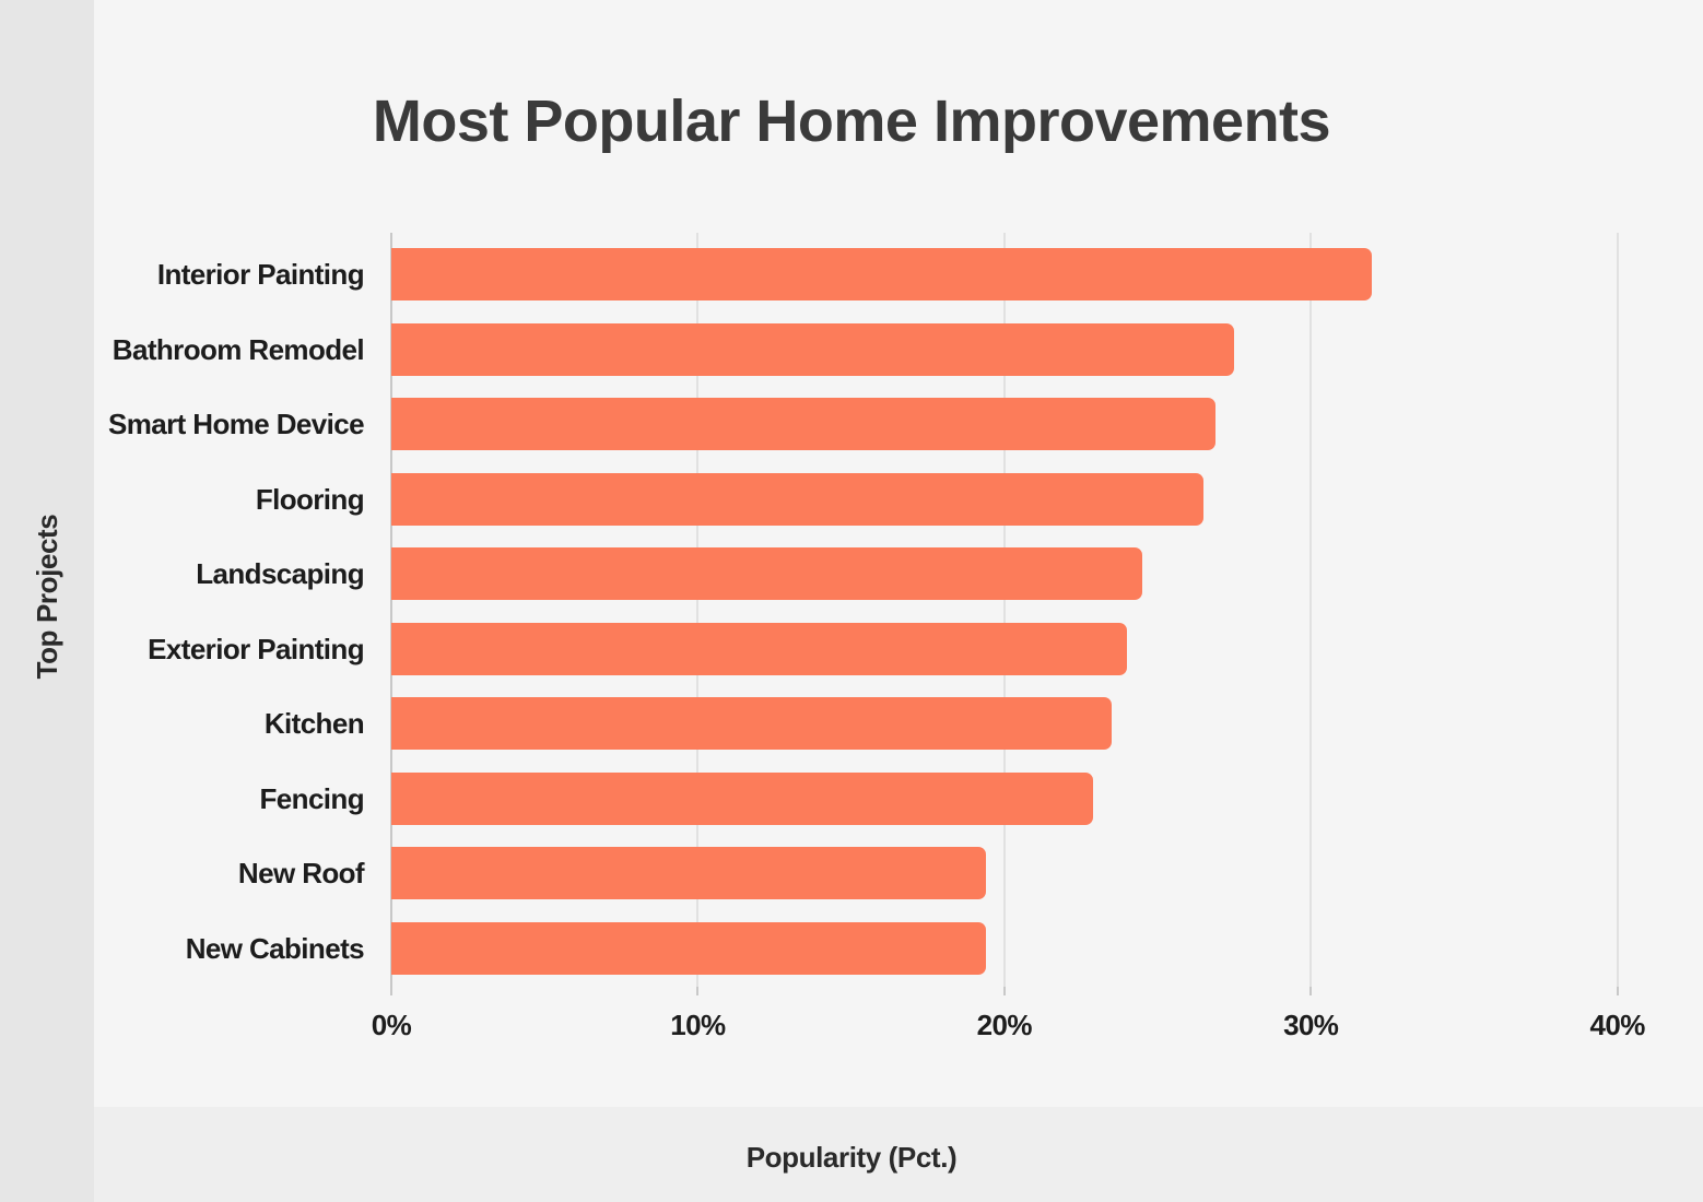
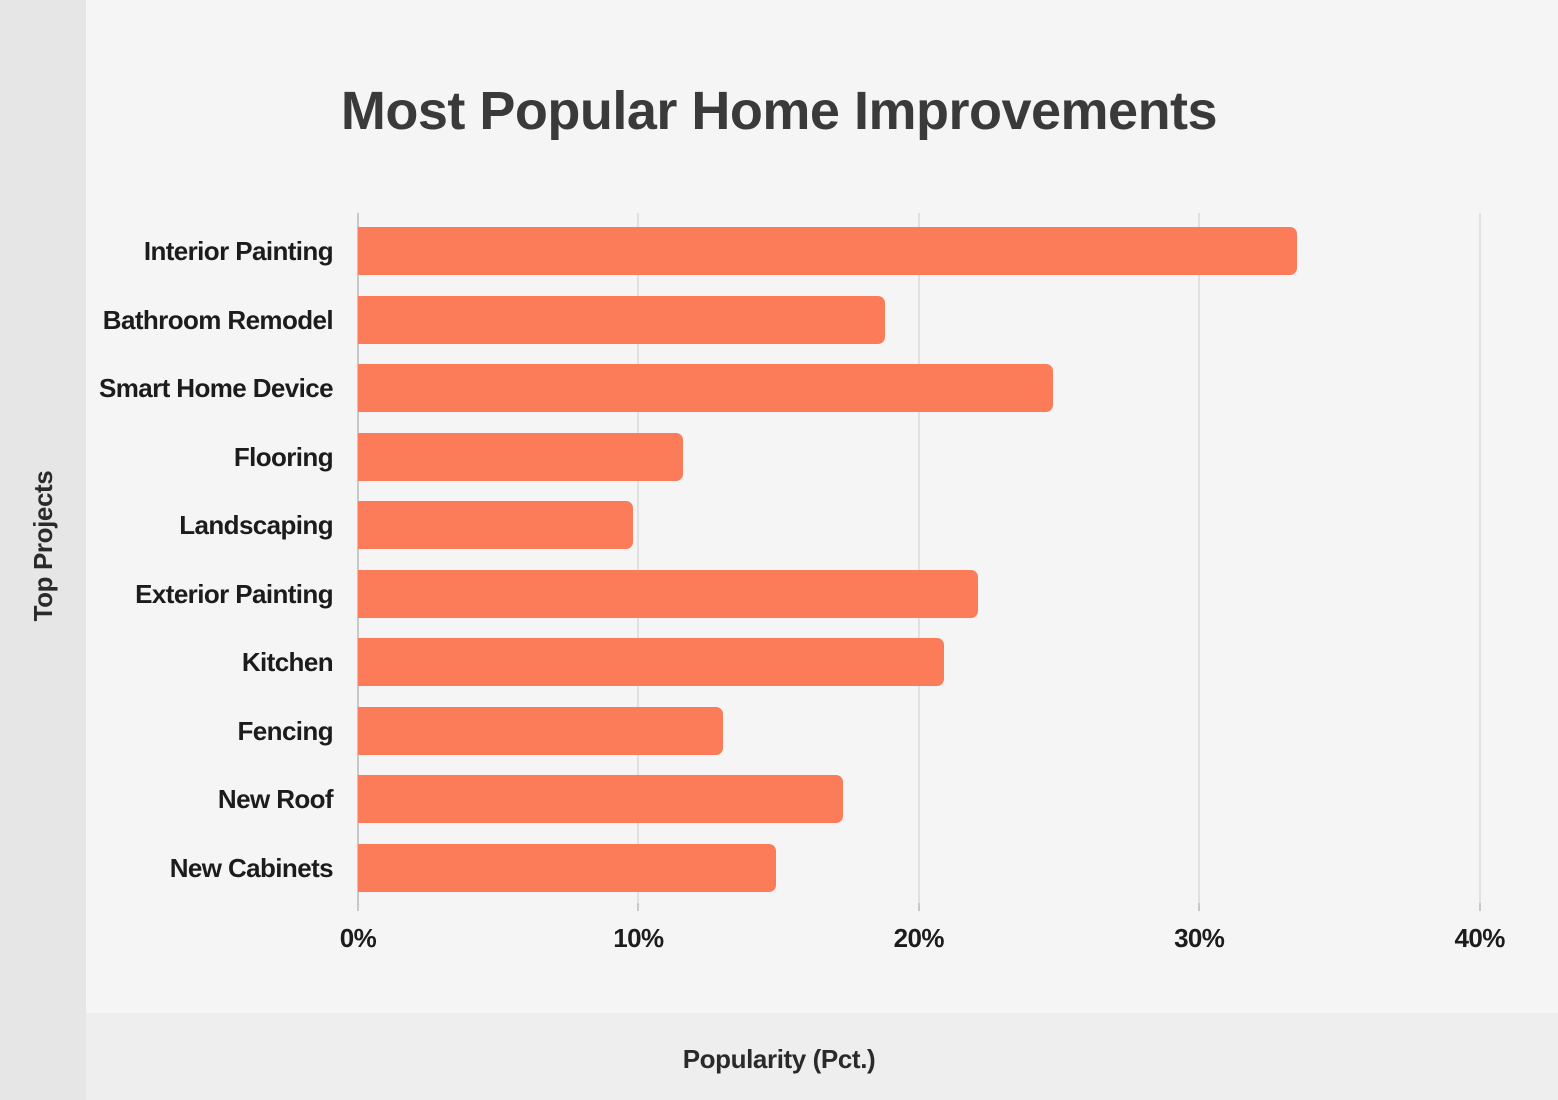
Interior Painting: 32.0% -> 33.5%
Bathroom Remodel: 27.5% -> 18.8%
Smart Home Device: 26.9% -> 24.8%
Flooring: 26.5% -> 11.6%
Landscaping: 24.5% -> 9.8%
Exterior Painting: 24.0% -> 22.1%
Kitchen: 23.5% -> 20.9%
Fencing: 22.9% -> 13.0%
New Roof: 19.4% -> 17.3%
New Cabinets: 19.4% -> 14.9%
